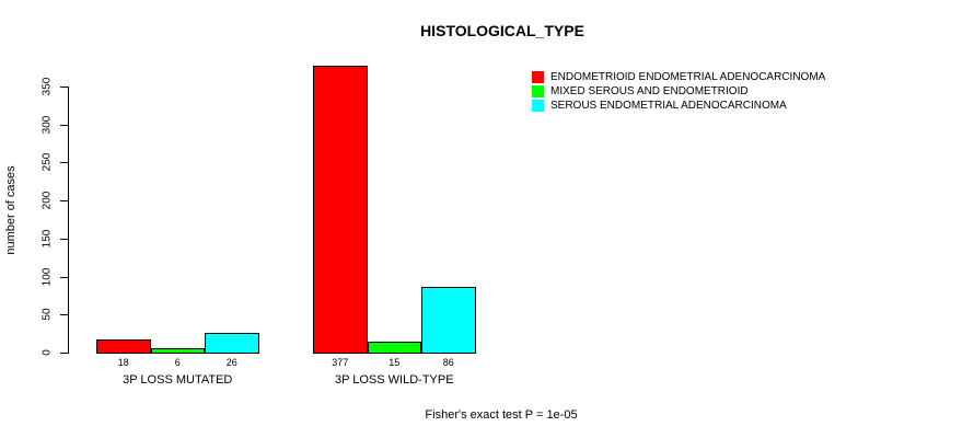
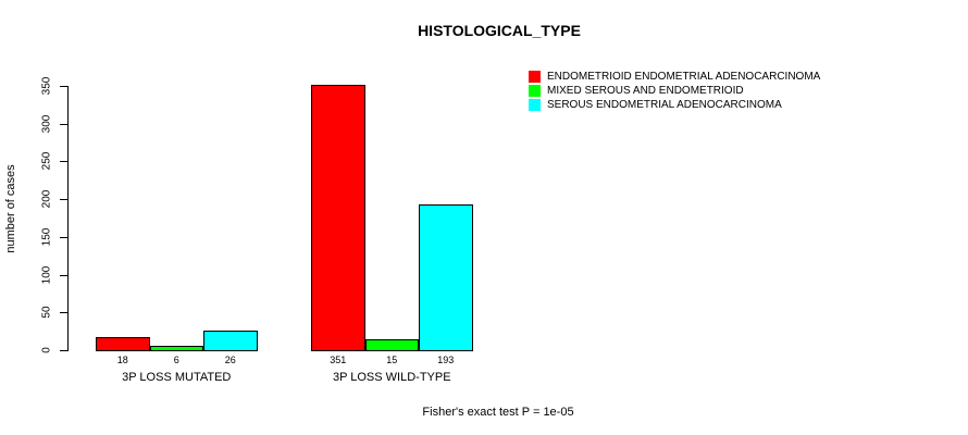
ENDOMETRIOID ENDOMETRIAL ADENOCARCINOMA/3P LOSS WILD-TYPE: 377 -> 351
SEROUS ENDOMETRIAL ADENOCARCINOMA/3P LOSS WILD-TYPE: 86 -> 193
